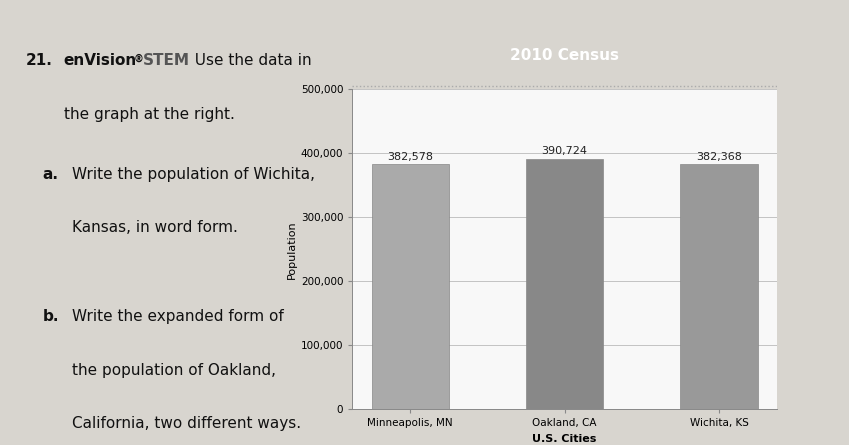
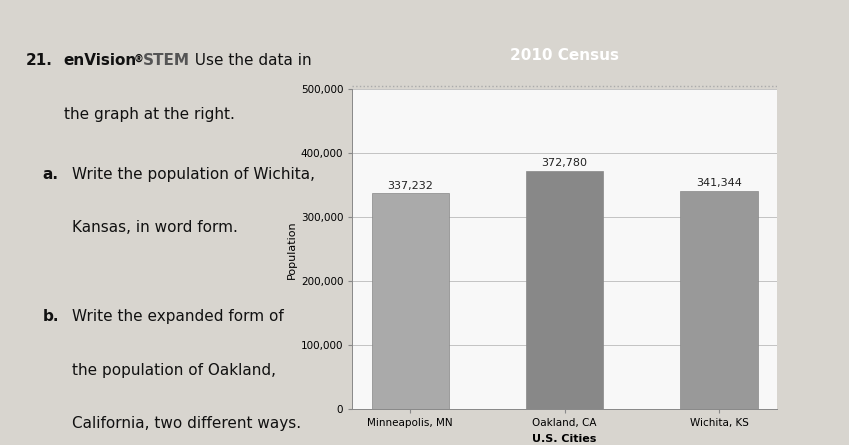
Minneapolis, MN: 382,578 -> 337,232
Oakland, CA: 390,724 -> 372,780
Wichita, KS: 382,368 -> 341,344
